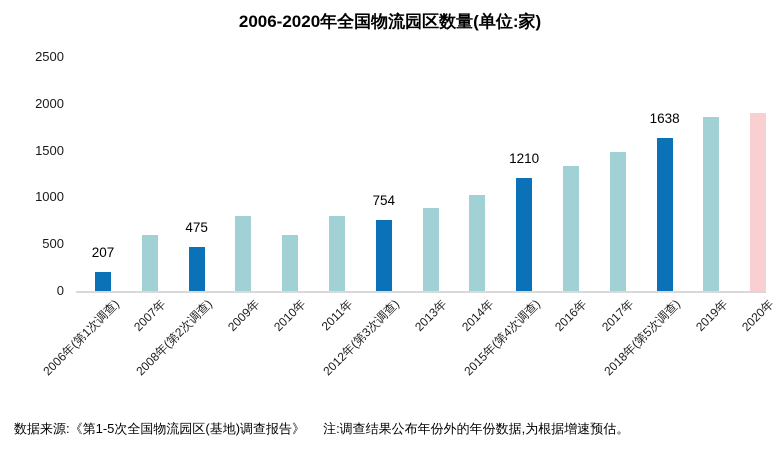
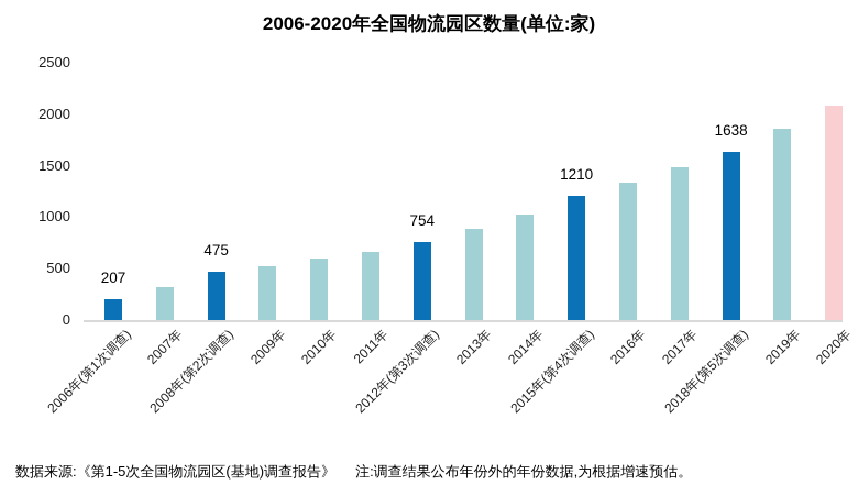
2007年: 600 -> 300
2009年: 800 -> 500
2011年: 800 -> 700
2020年: 1900 -> 2100
